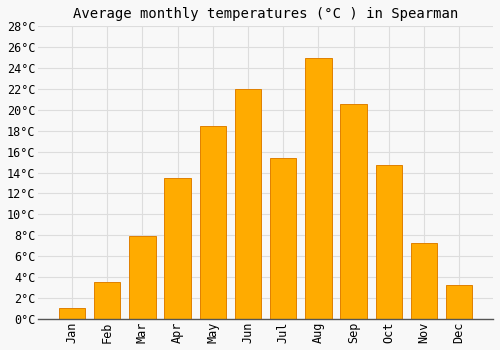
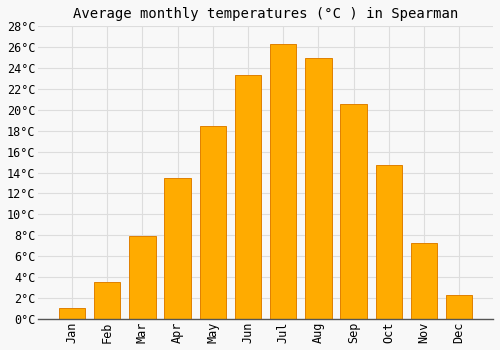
Jun: 22.0°C -> 23.3°C
Jul: 15.4°C -> 26.3°C
Dec: 3.2°C -> 2.3°C
